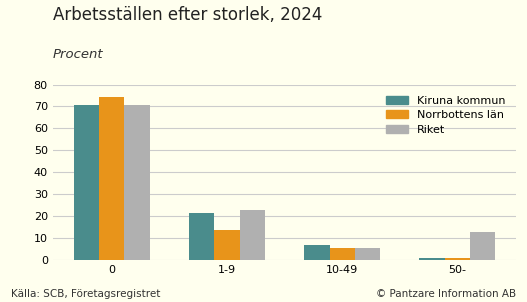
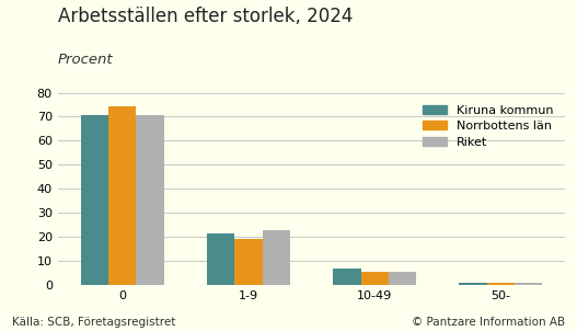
Norrbottens län/1-9: 13.5 -> 19.0
Riket/50-: 12.5 -> 1.0
